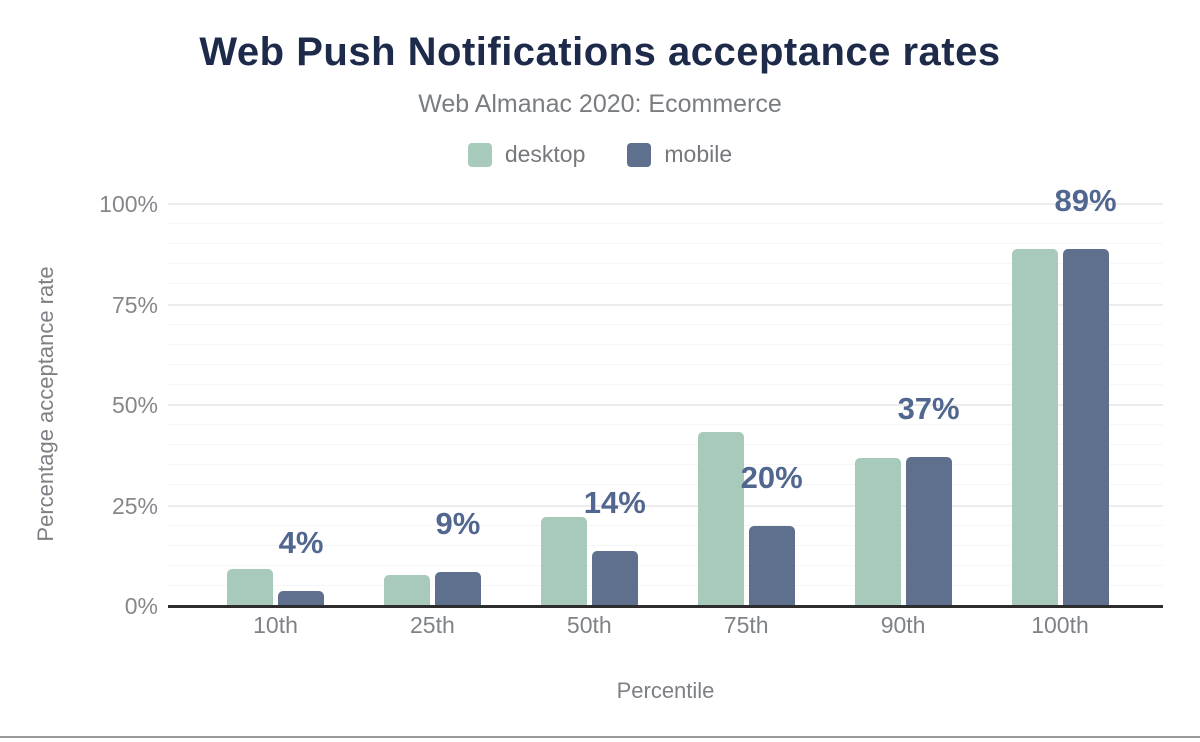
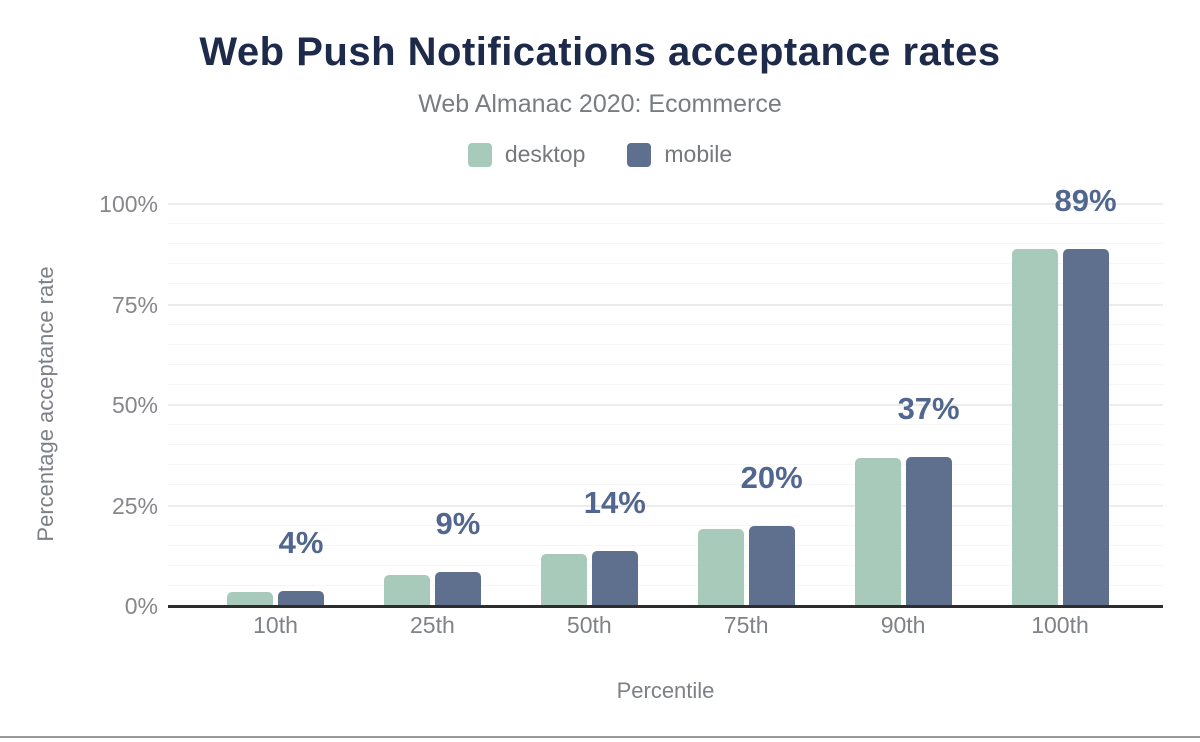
desktop/10th: 9% -> 3%
desktop/50th: 22% -> 13%
desktop/75th: 43% -> 19%
